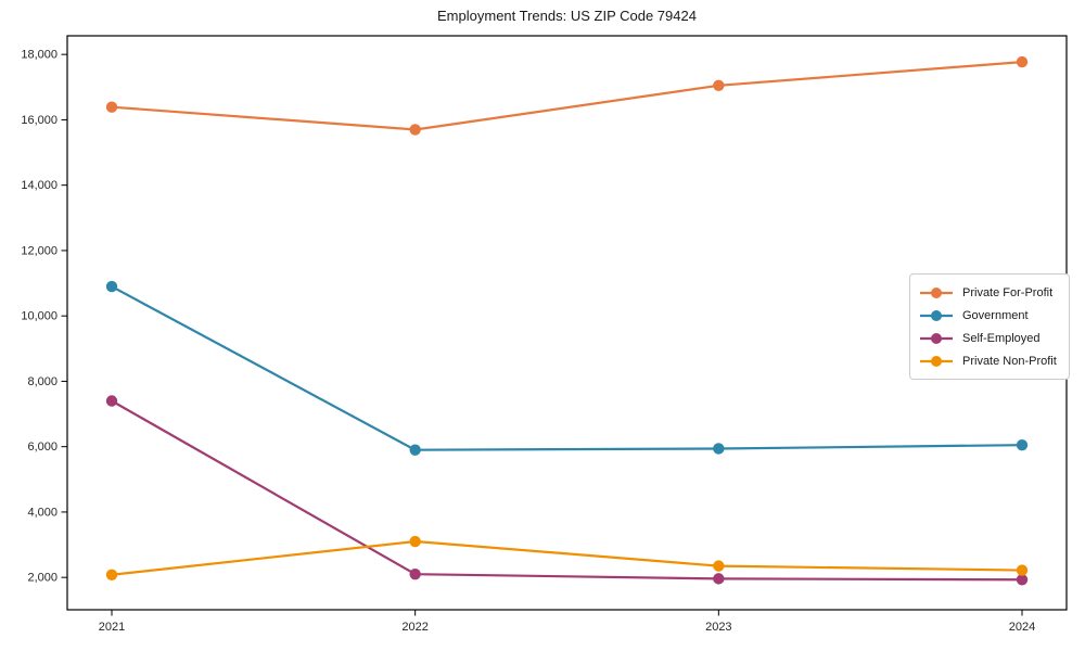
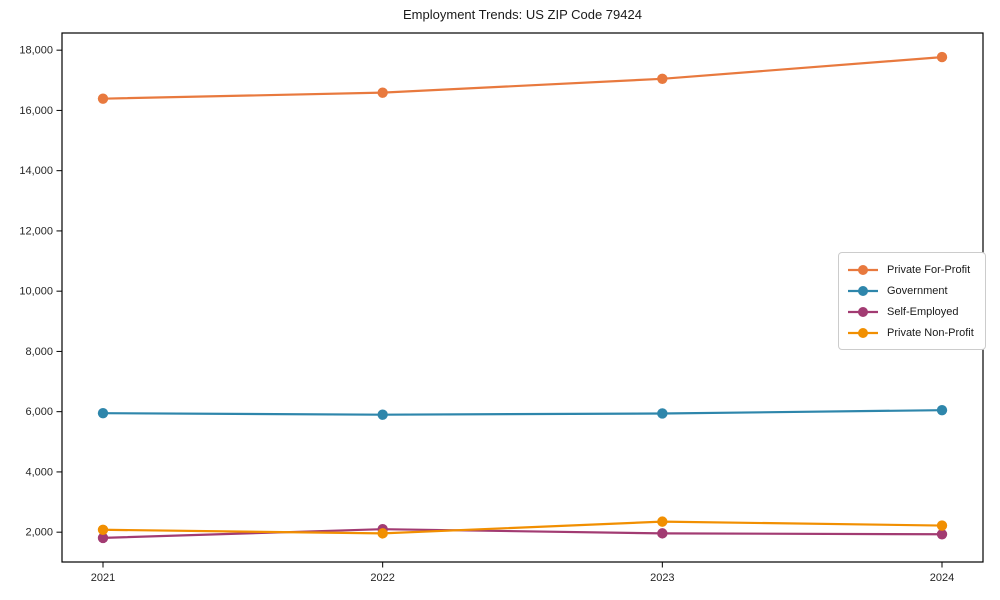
Government/2021: 10900 -> 6000
Self-Employed/2021: 7400 -> 1800
Private For-Profit/2022: 15700 -> 16600
Private Non-Profit/2022: 3100 -> 2000
